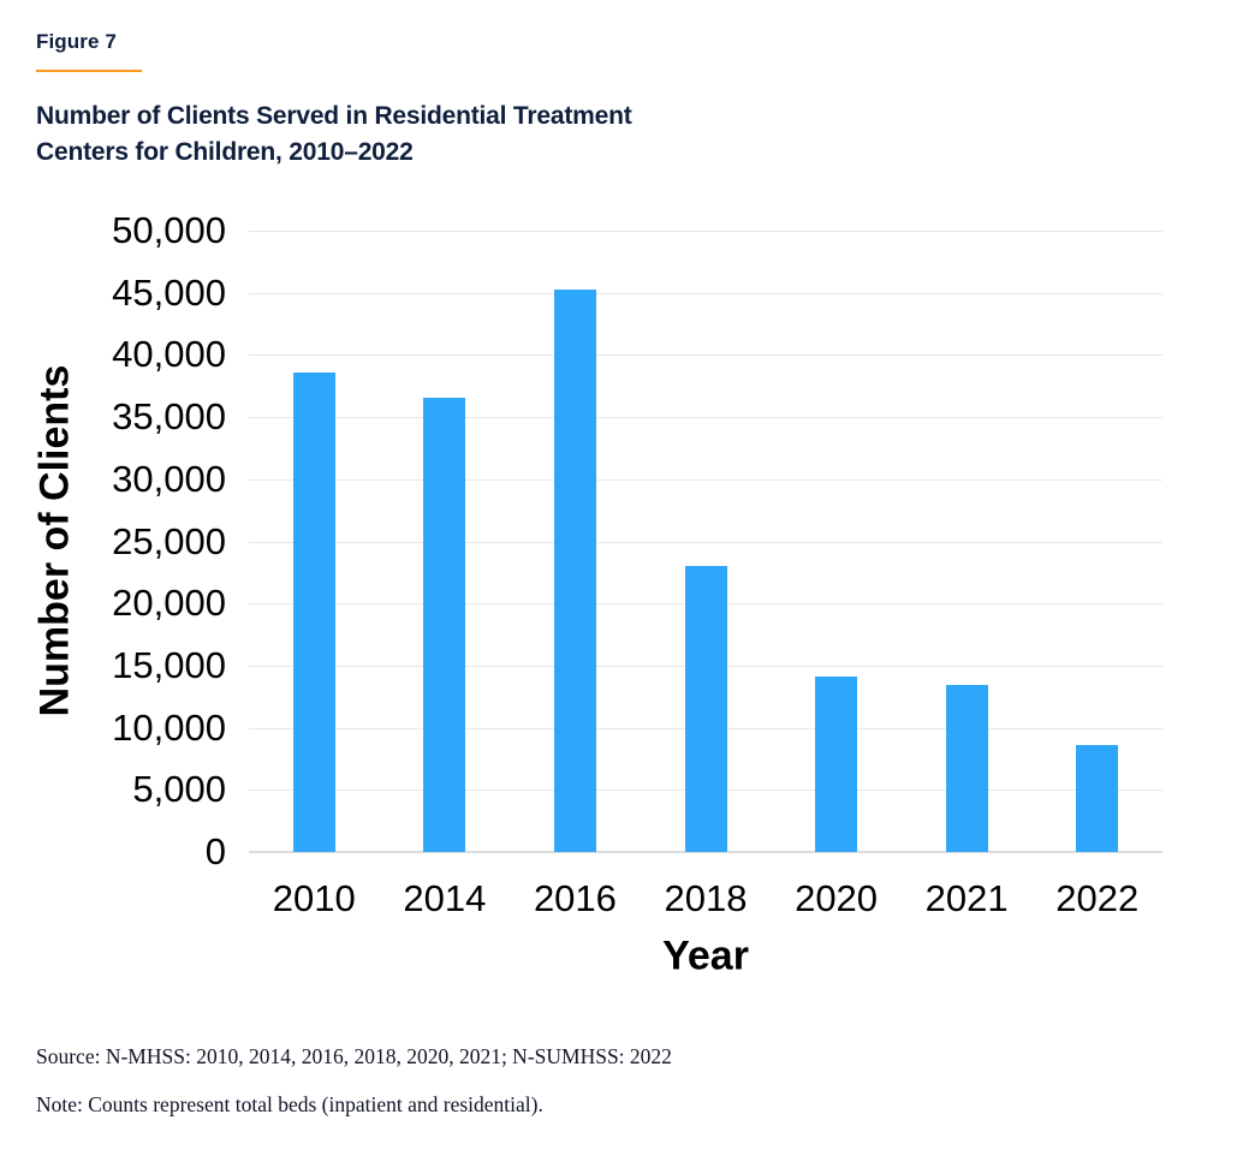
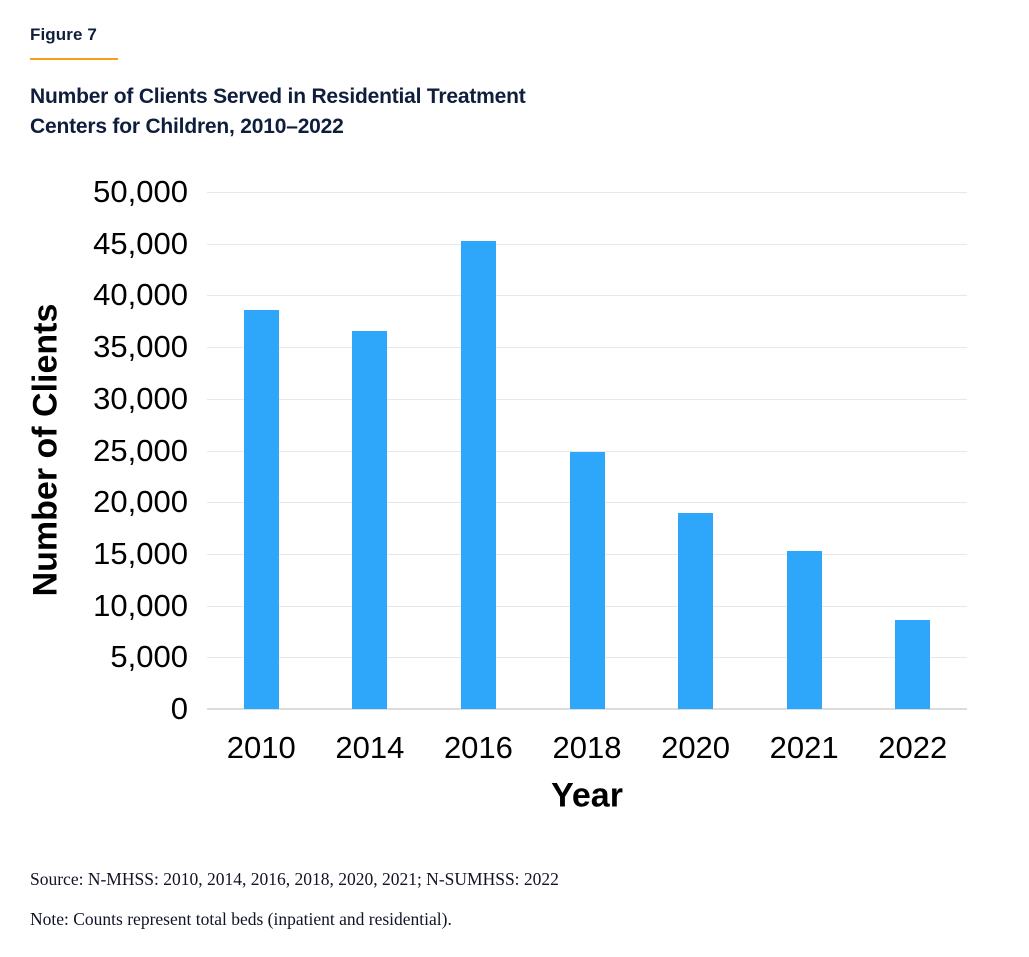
2018: 23000 -> 24900
2020: 14100 -> 19000
2021: 13400 -> 15300
